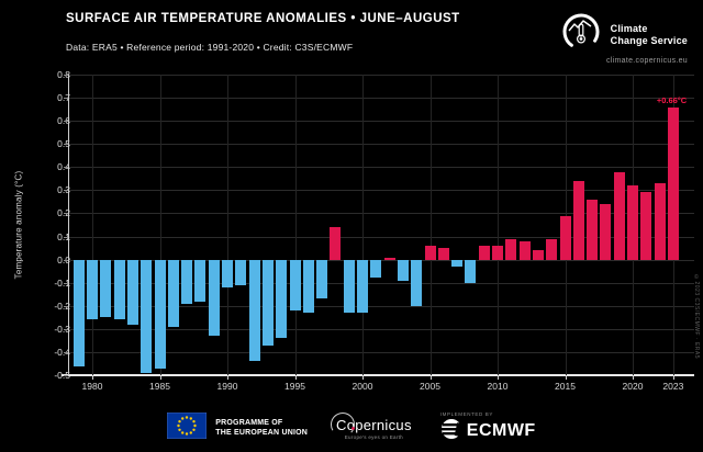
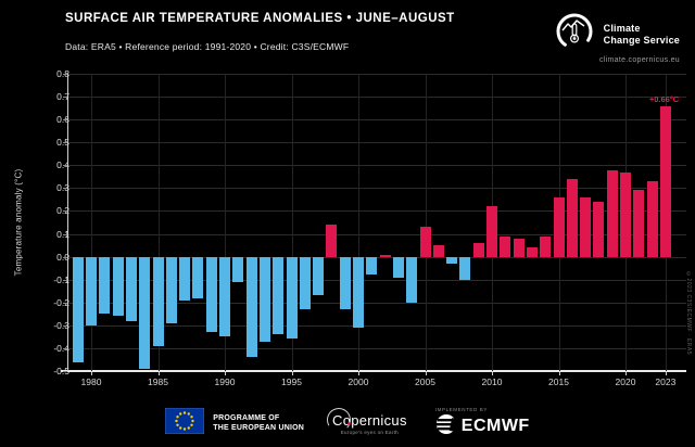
1980: -0.26 -> -0.30
1985: -0.47 -> -0.39
1990: -0.12 -> -0.35
1995: -0.22 -> -0.36
2000: -0.23 -> -0.31
2005: 0.06 -> 0.13
2010: 0.06 -> 0.22
2015: 0.19 -> 0.26
2020: 0.32 -> 0.37
